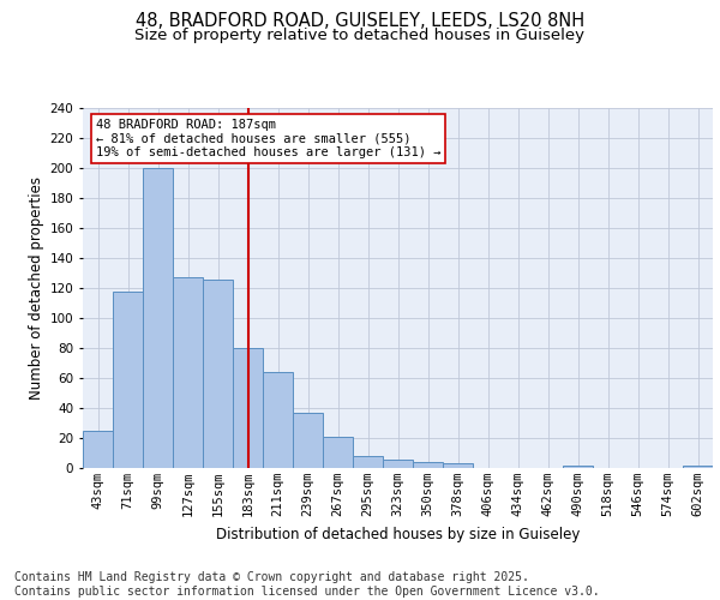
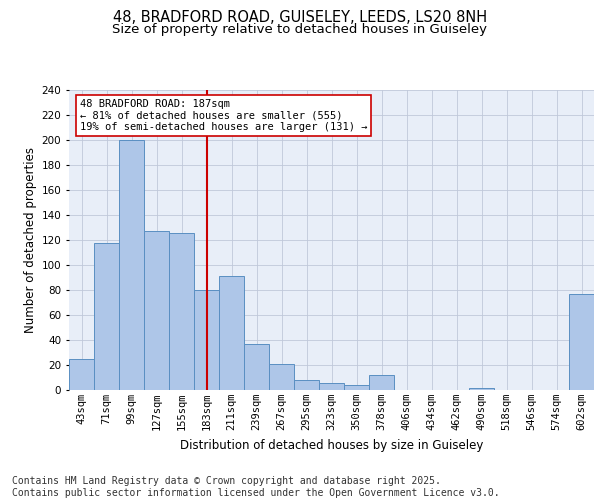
211sqm: 64 -> 91
378sqm: 3 -> 12
602sqm: 2 -> 77
